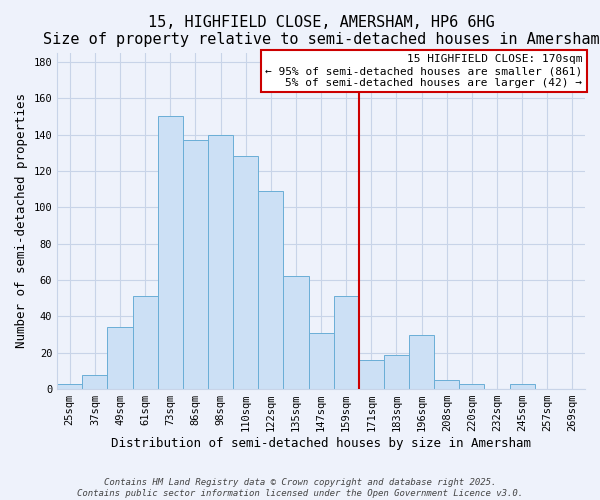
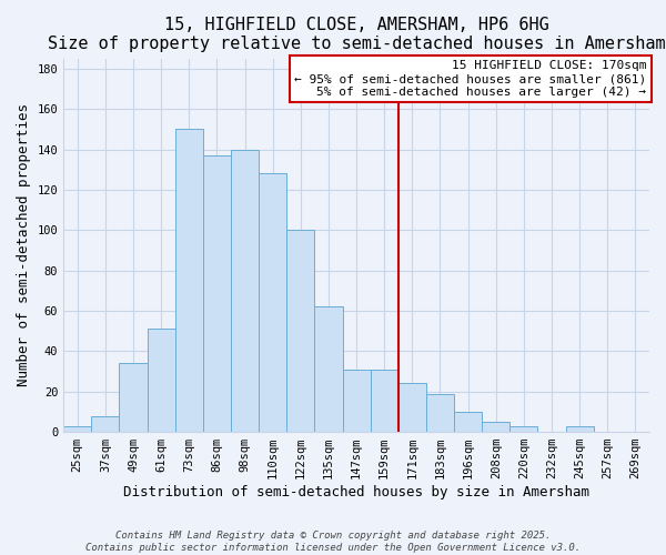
122sqm: 109 -> 100
159sqm: 51 -> 31
171sqm: 16 -> 24
196sqm: 30 -> 10
